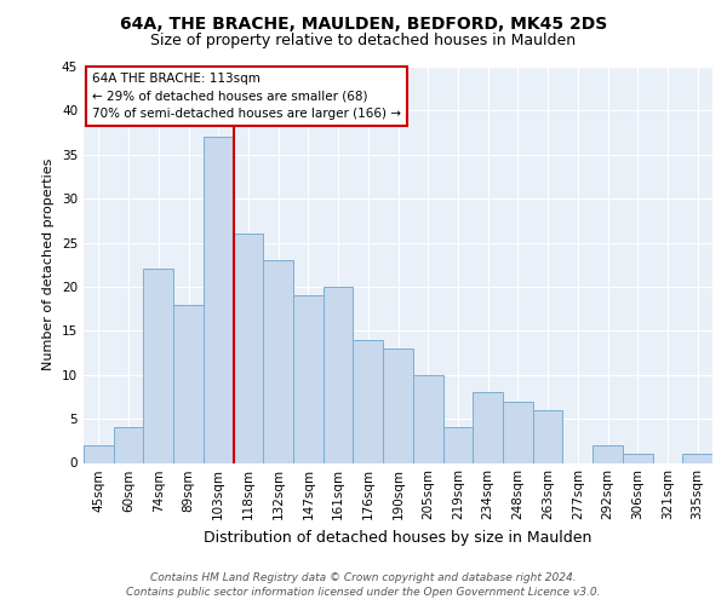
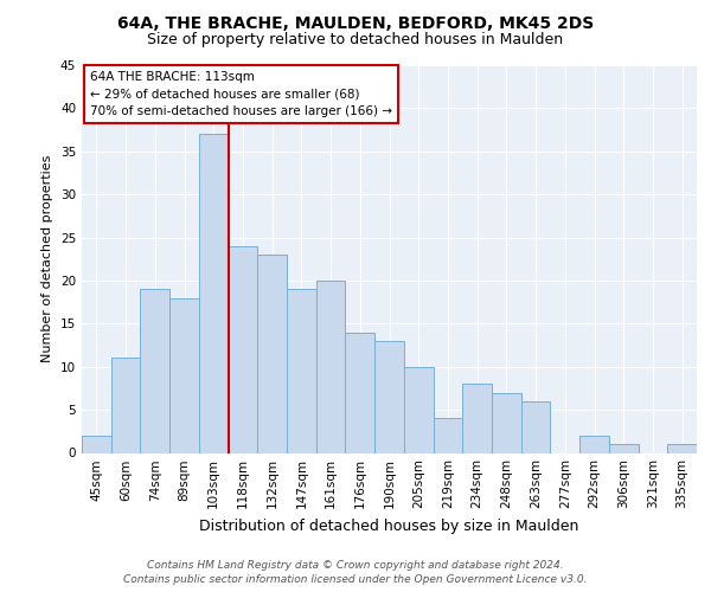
60sqm: 4 -> 11
74sqm: 22 -> 19
118sqm: 26 -> 24
